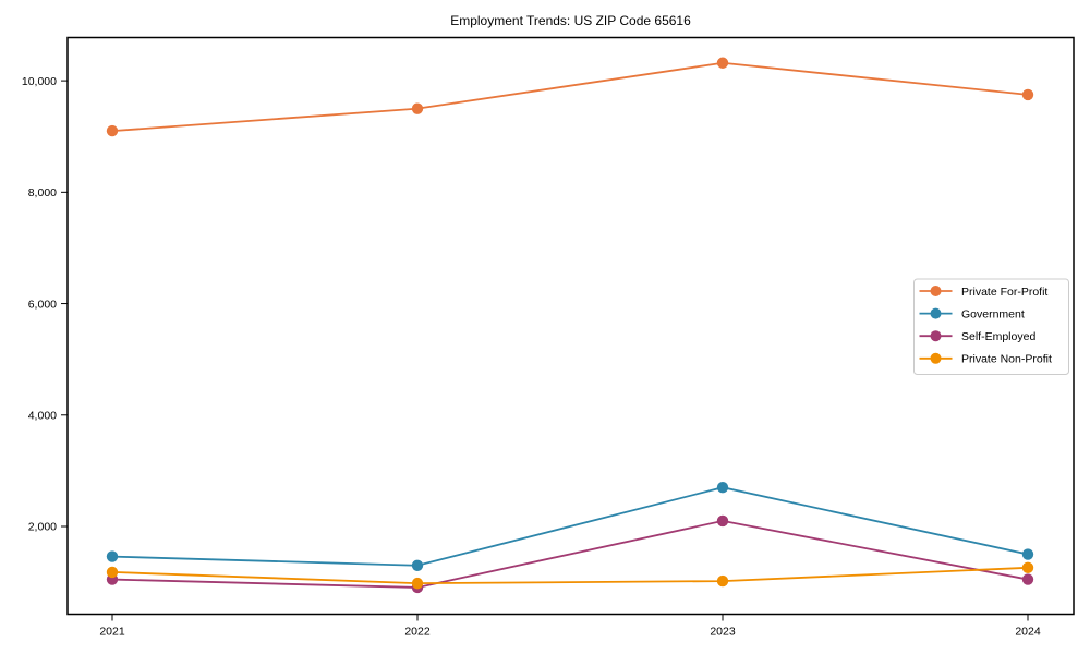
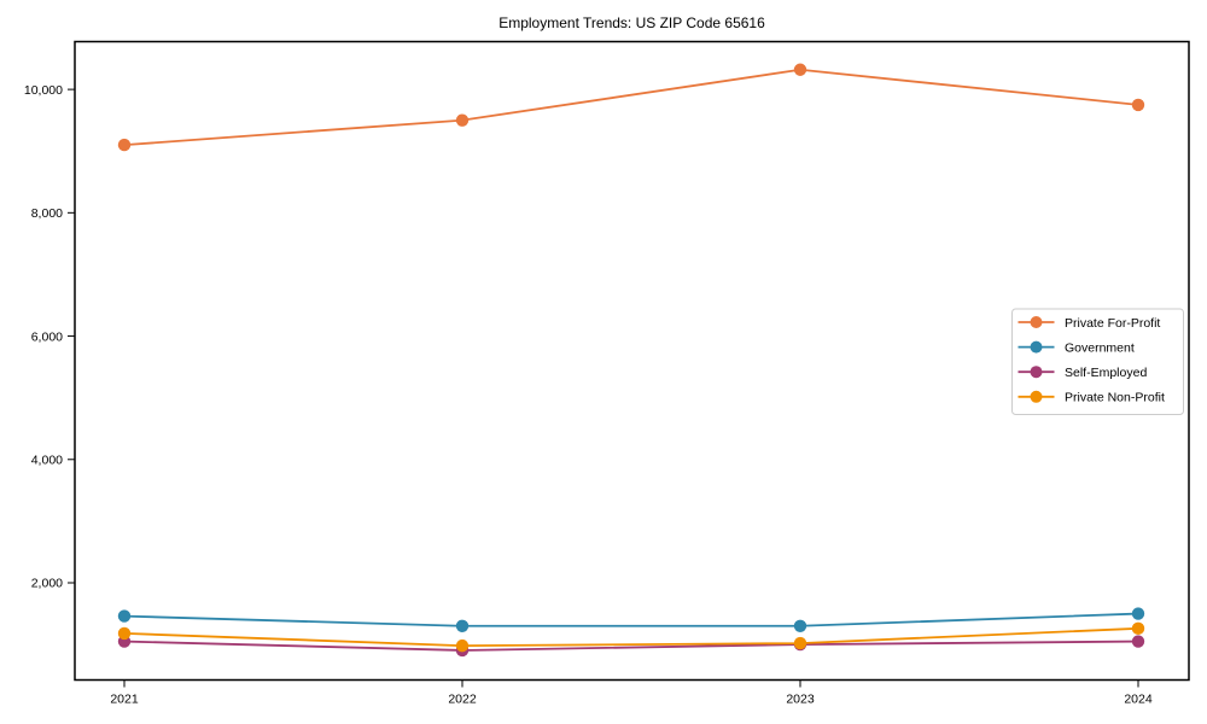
Government/2023: 2700 -> 1300
Self-Employed/2023: 2100 -> 1000
